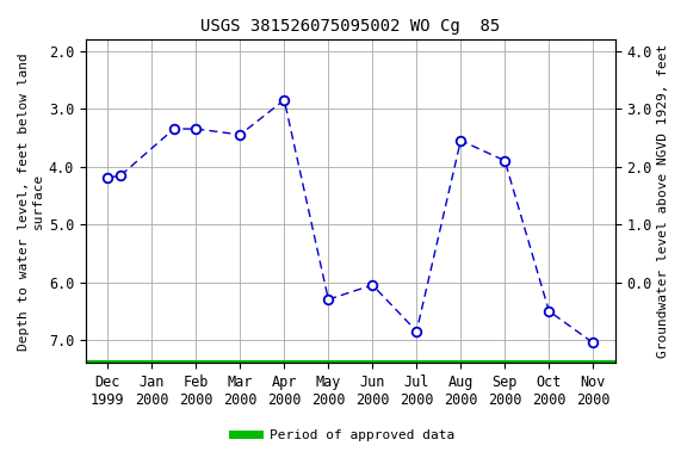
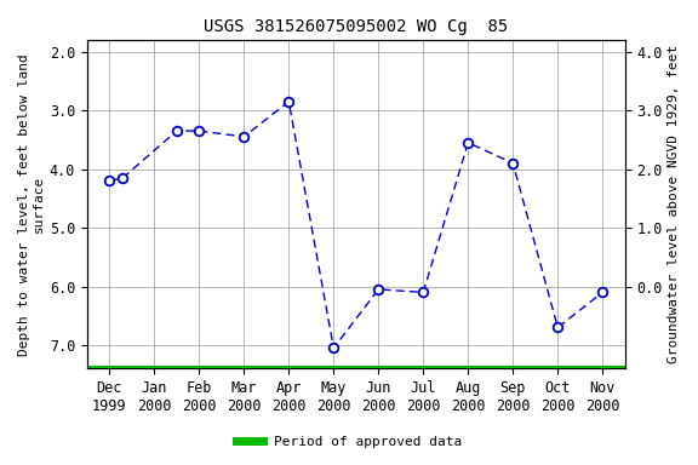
May 2000: 6.30 -> 7.05
Jul 2000: 6.85 -> 6.10
Oct 2000: 6.50 -> 6.70
Nov 2000: 7.05 -> 6.10
